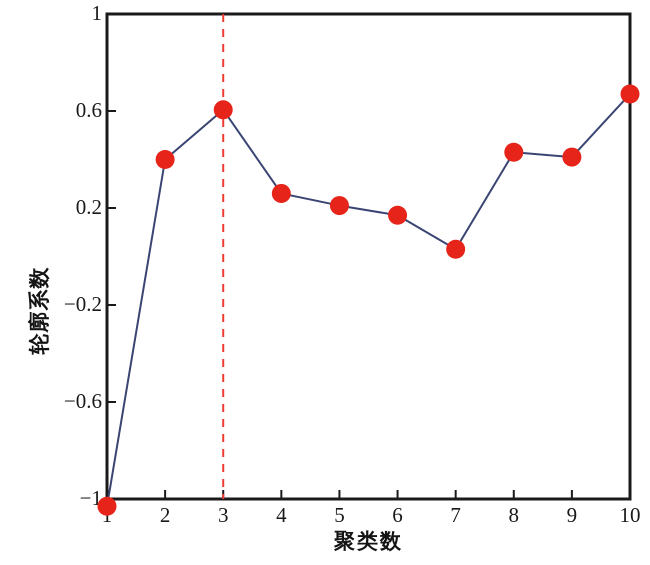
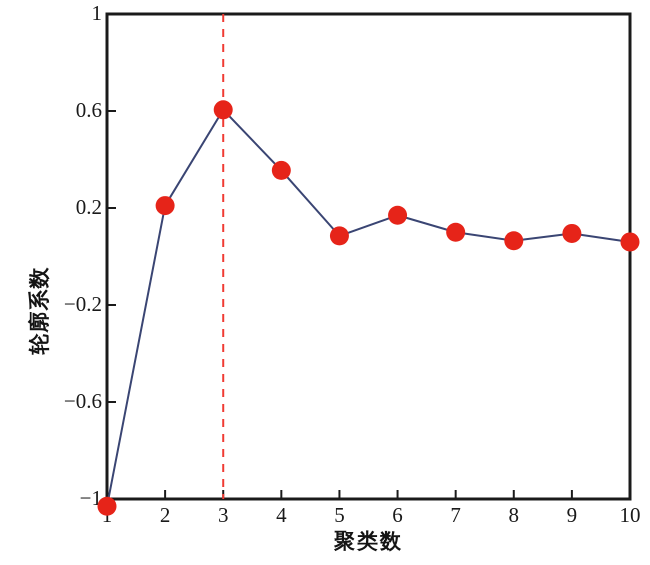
2: 0.40 -> 0.21
4: 0.26 -> 0.35
5: 0.21 -> 0.09
7: 0.03 -> 0.10
8: 0.43 -> 0.07
9: 0.41 -> 0.10
10: 0.67 -> 0.06
